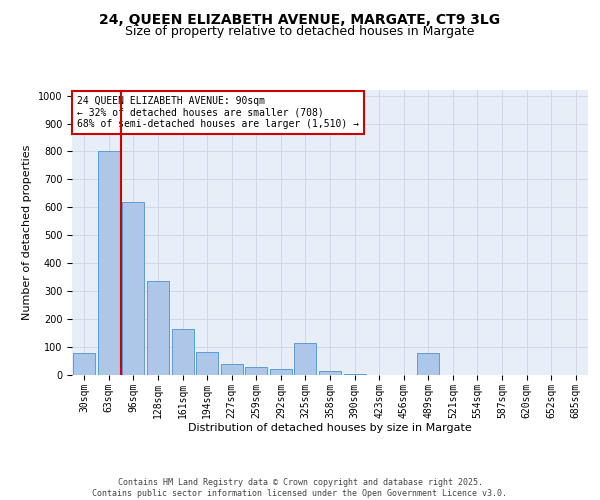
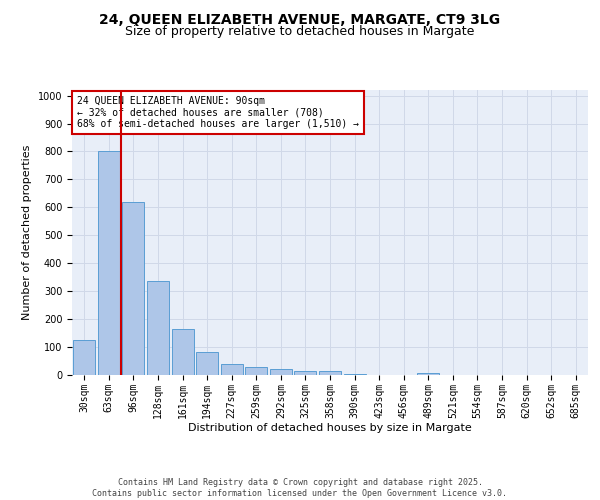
30sqm: 80 -> 125
325sqm: 115 -> 15
489sqm: 80 -> 8
